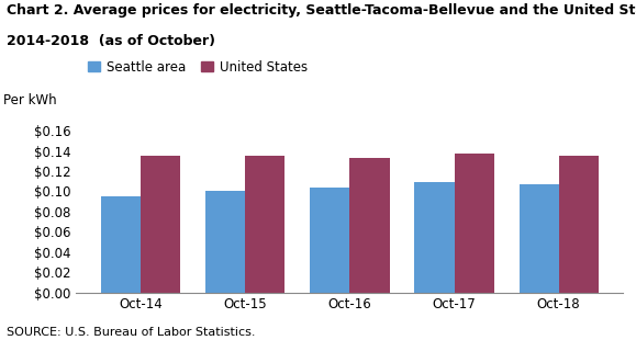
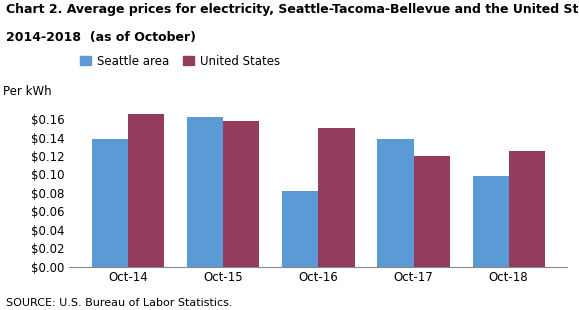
Seattle area/Oct-14: $0.095 -> $0.138
United States/Oct-14: $0.135 -> $0.166
Seattle area/Oct-15: $0.101 -> $0.162
United States/Oct-15: $0.135 -> $0.158
Seattle area/Oct-16: $0.104 -> $0.082
United States/Oct-16: $0.133 -> $0.150
Seattle area/Oct-17: $0.109 -> $0.138
United States/Oct-17: $0.137 -> $0.120
Seattle area/Oct-18: $0.107 -> $0.098
United States/Oct-18: $0.135 -> $0.126
